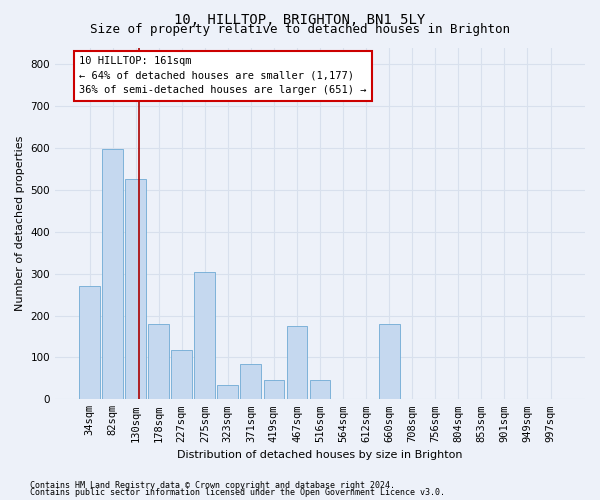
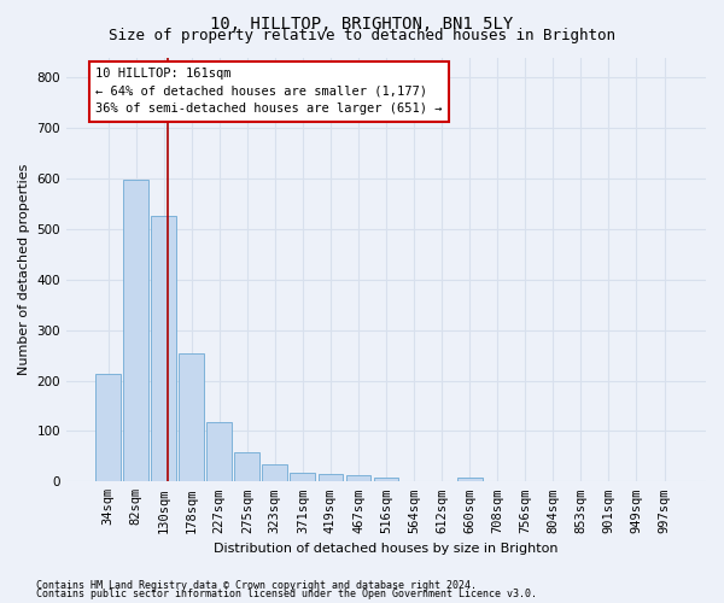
34sqm: 270 -> 213
178sqm: 180 -> 253
275sqm: 305 -> 57
371sqm: 85 -> 17
419sqm: 45 -> 15
467sqm: 175 -> 12
516sqm: 45 -> 8
660sqm: 180 -> 9
